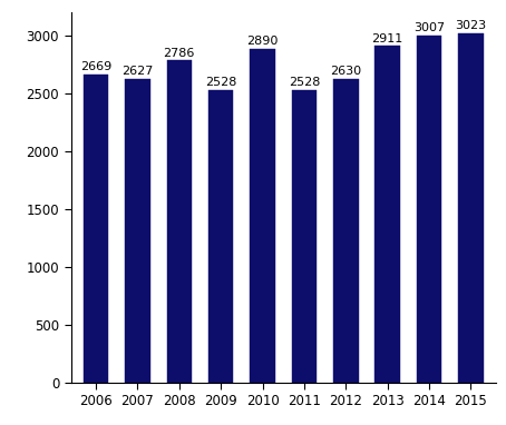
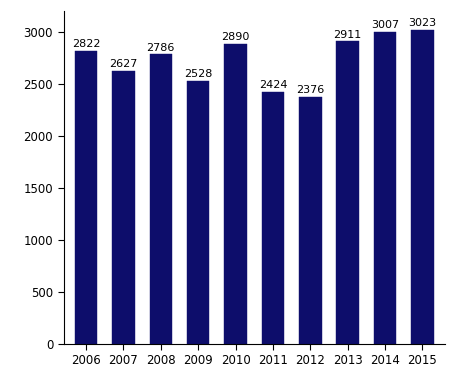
2006: 2669 -> 2822
2011: 2528 -> 2424
2012: 2630 -> 2376
